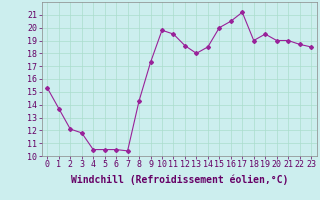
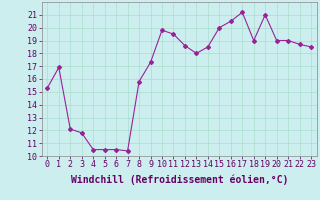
1: 13.7 -> 16.9
8: 14.3 -> 15.8
19: 19.5 -> 21.0
